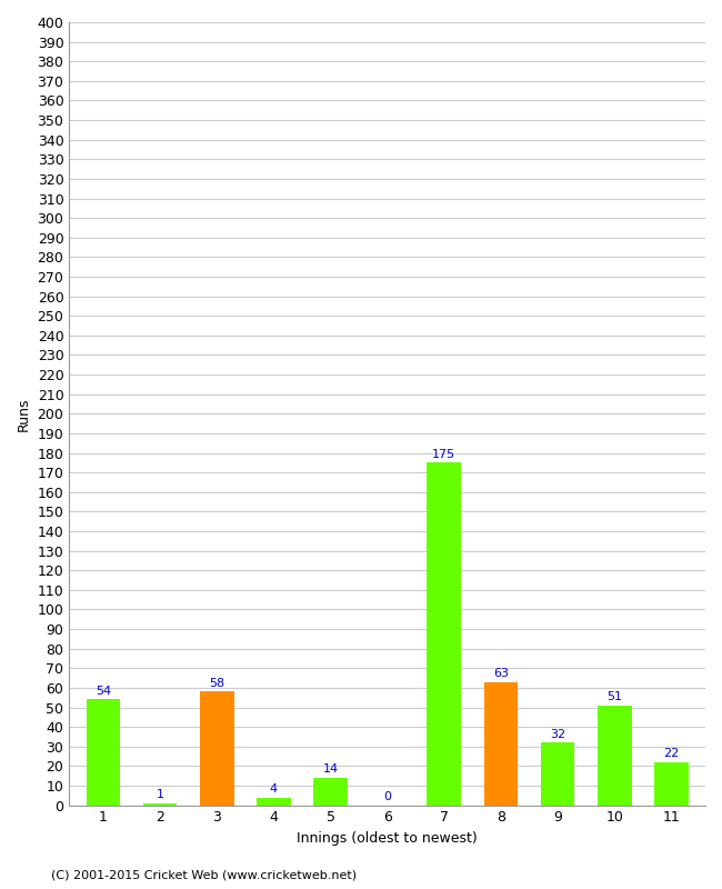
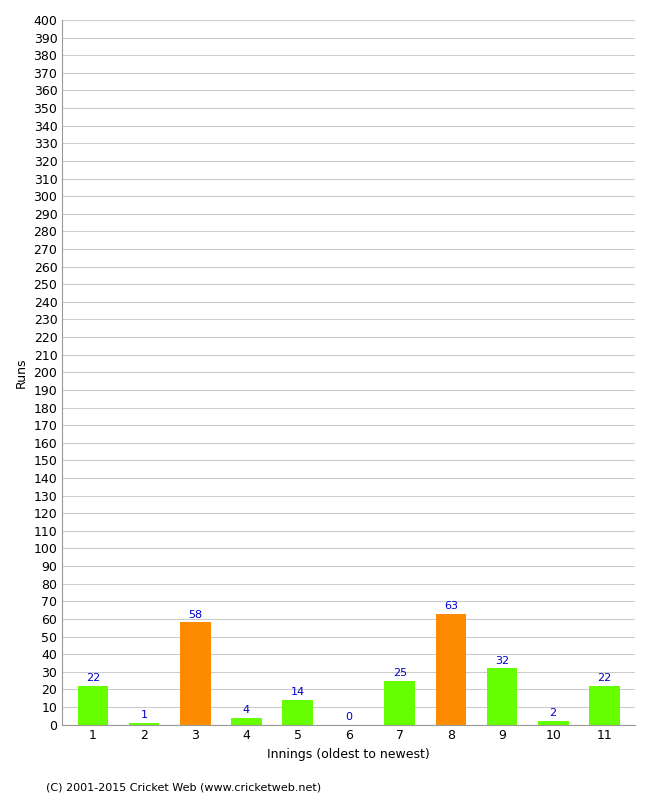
1: 54 -> 22
7: 175 -> 25
10: 51 -> 2
